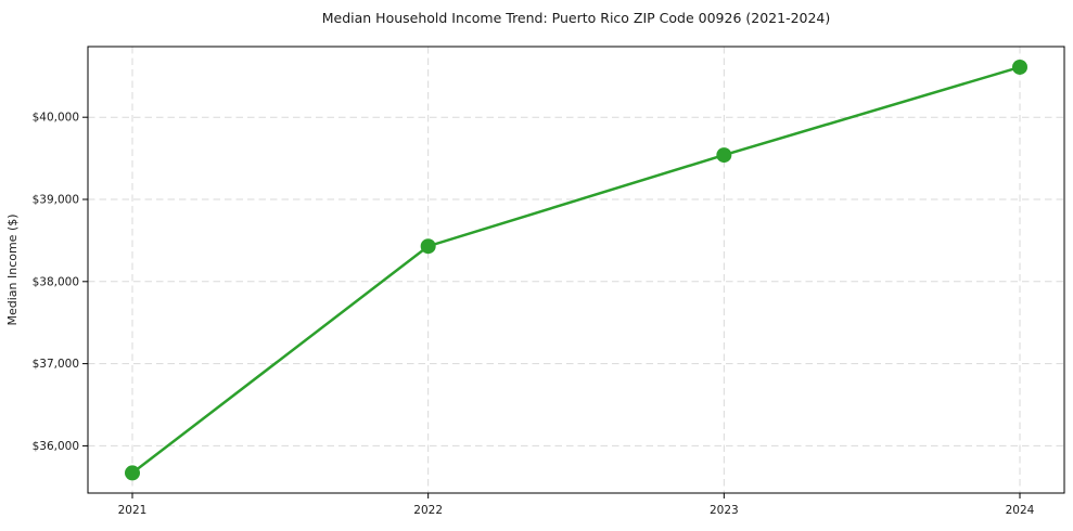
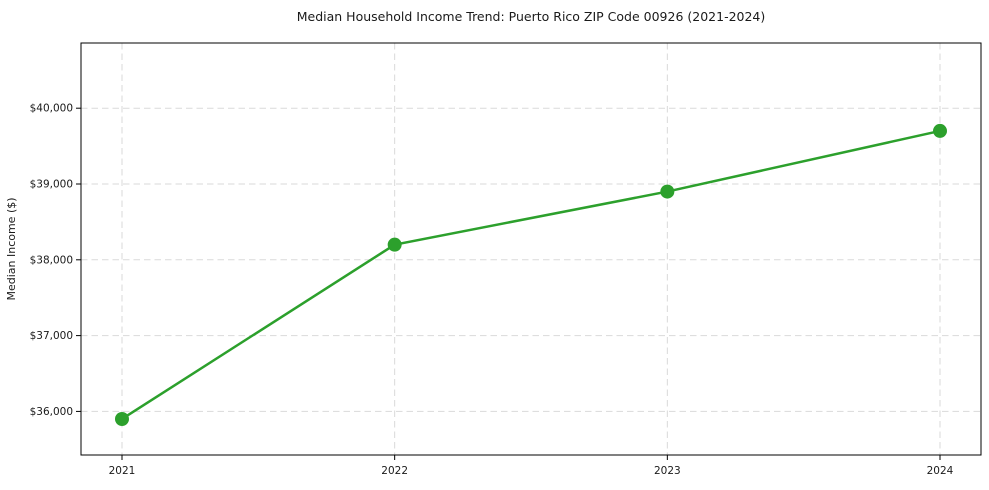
2021: $35700 -> $35900
2022: $38400 -> $38200
2023: $39500 -> $38900
2024: $40600 -> $39700
